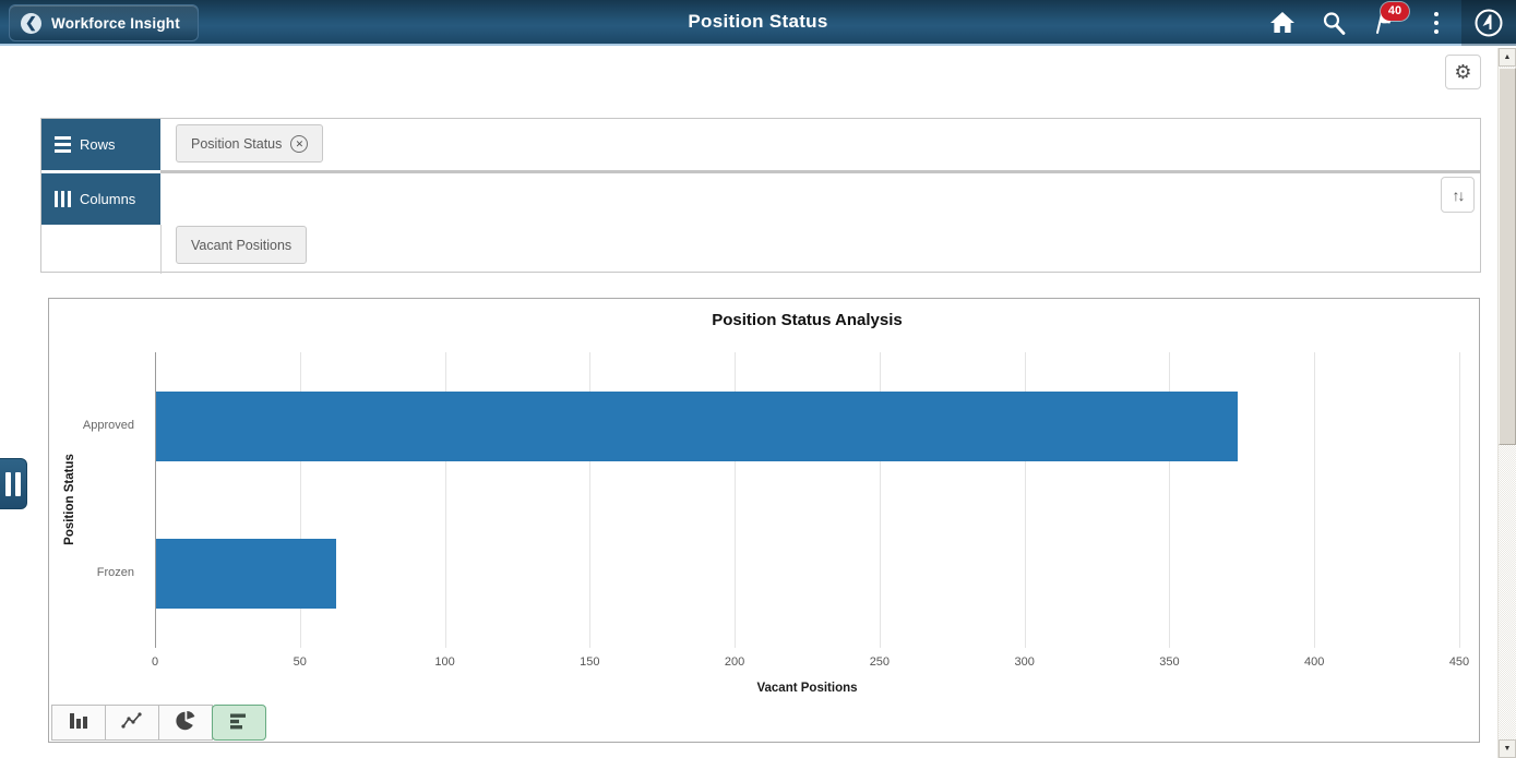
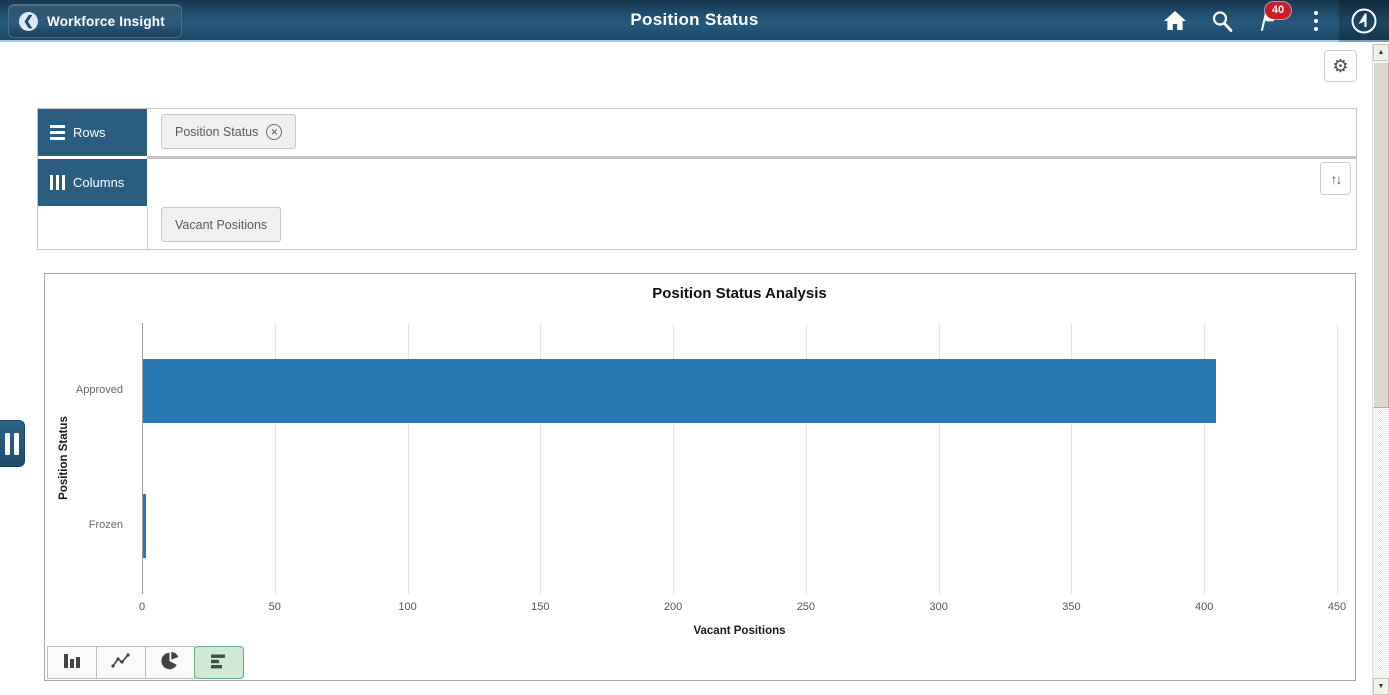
Approved: 373 -> 404
Frozen: 62 -> 1
